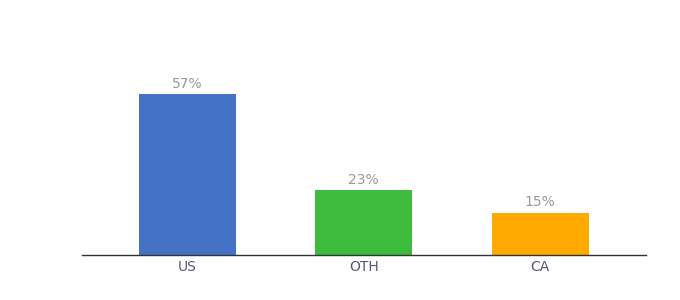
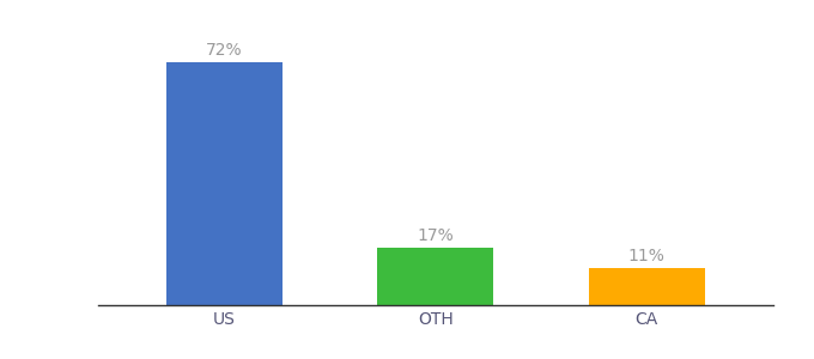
US: 57% -> 72%
OTH: 23% -> 17%
CA: 15% -> 11%
